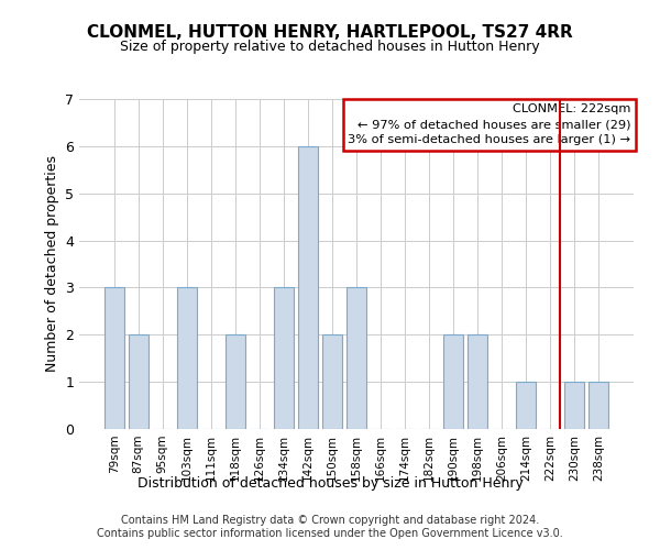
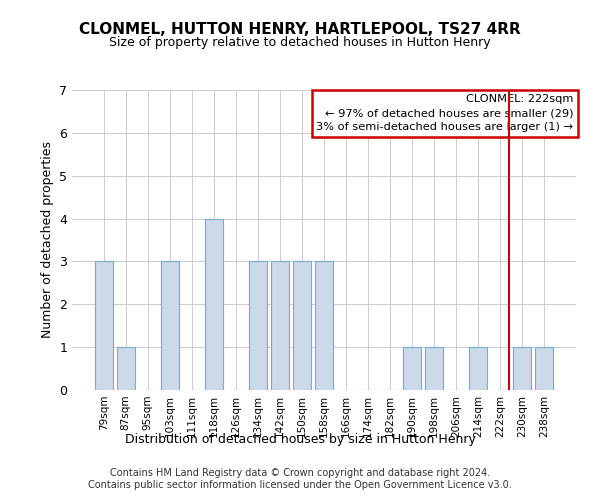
87sqm: 2 -> 1
118sqm: 2 -> 4
142sqm: 6 -> 3
150sqm: 2 -> 3
190sqm: 2 -> 1
198sqm: 2 -> 1
